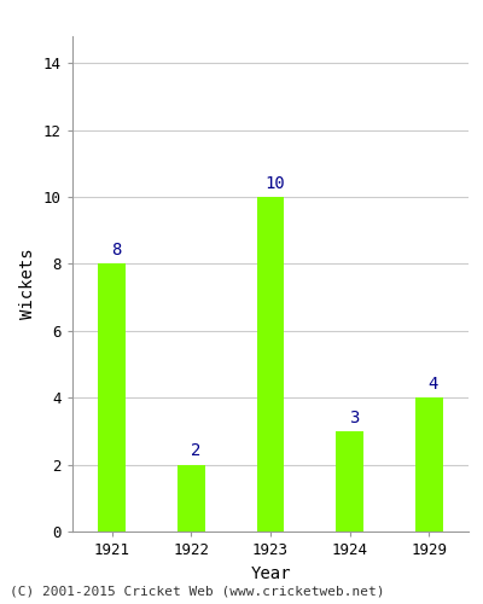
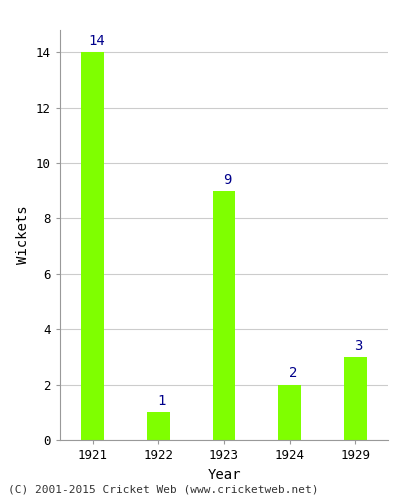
1921: 8 -> 14
1922: 2 -> 1
1923: 10 -> 9
1924: 3 -> 2
1929: 4 -> 3
